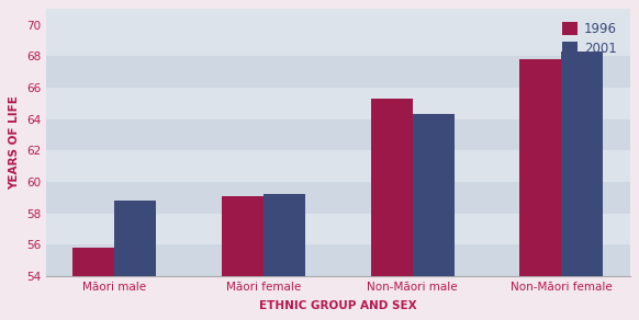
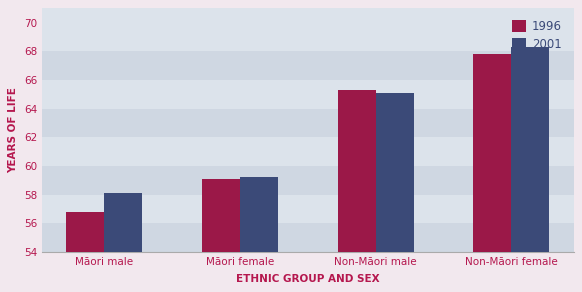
1996/Māori male: 55.8 -> 56.8
2001/Māori male: 58.8 -> 58.1
2001/Non-Māori male: 64.3 -> 65.1
